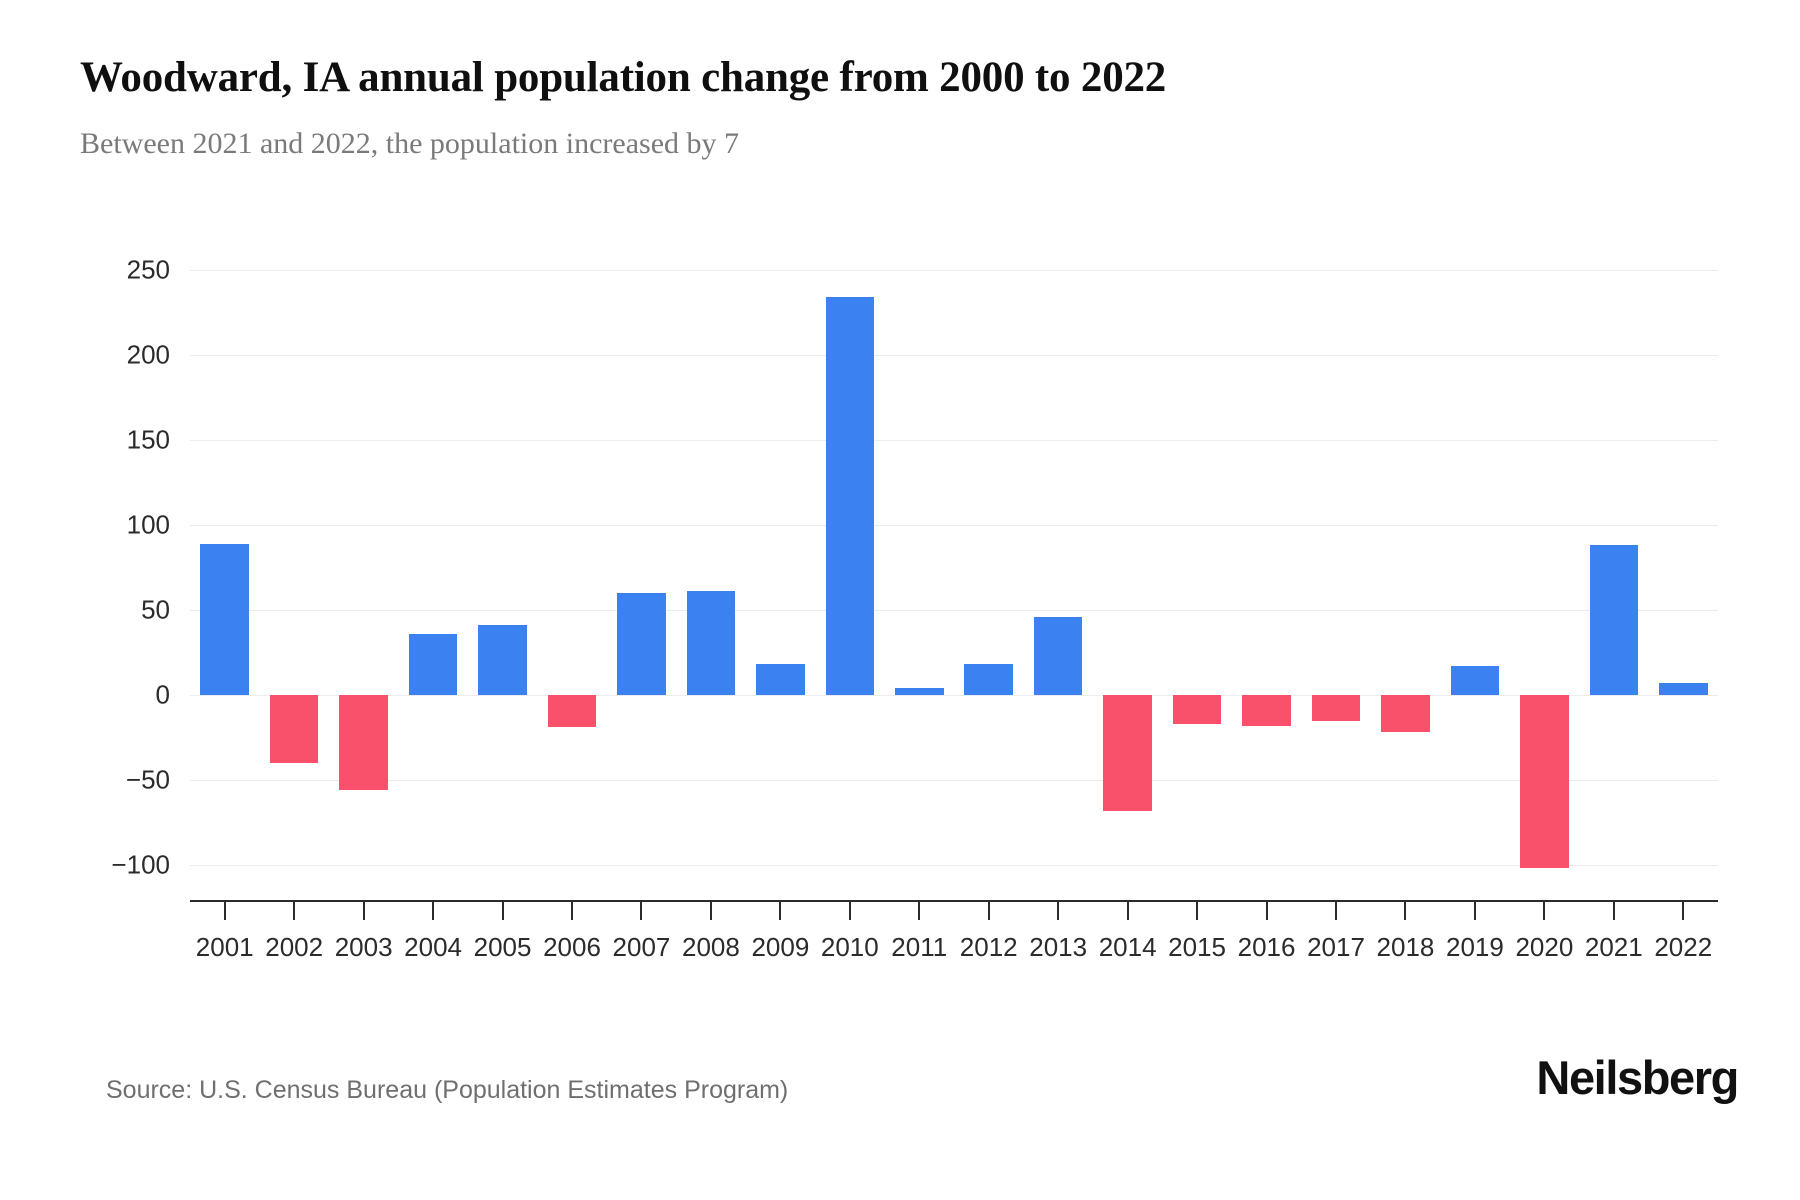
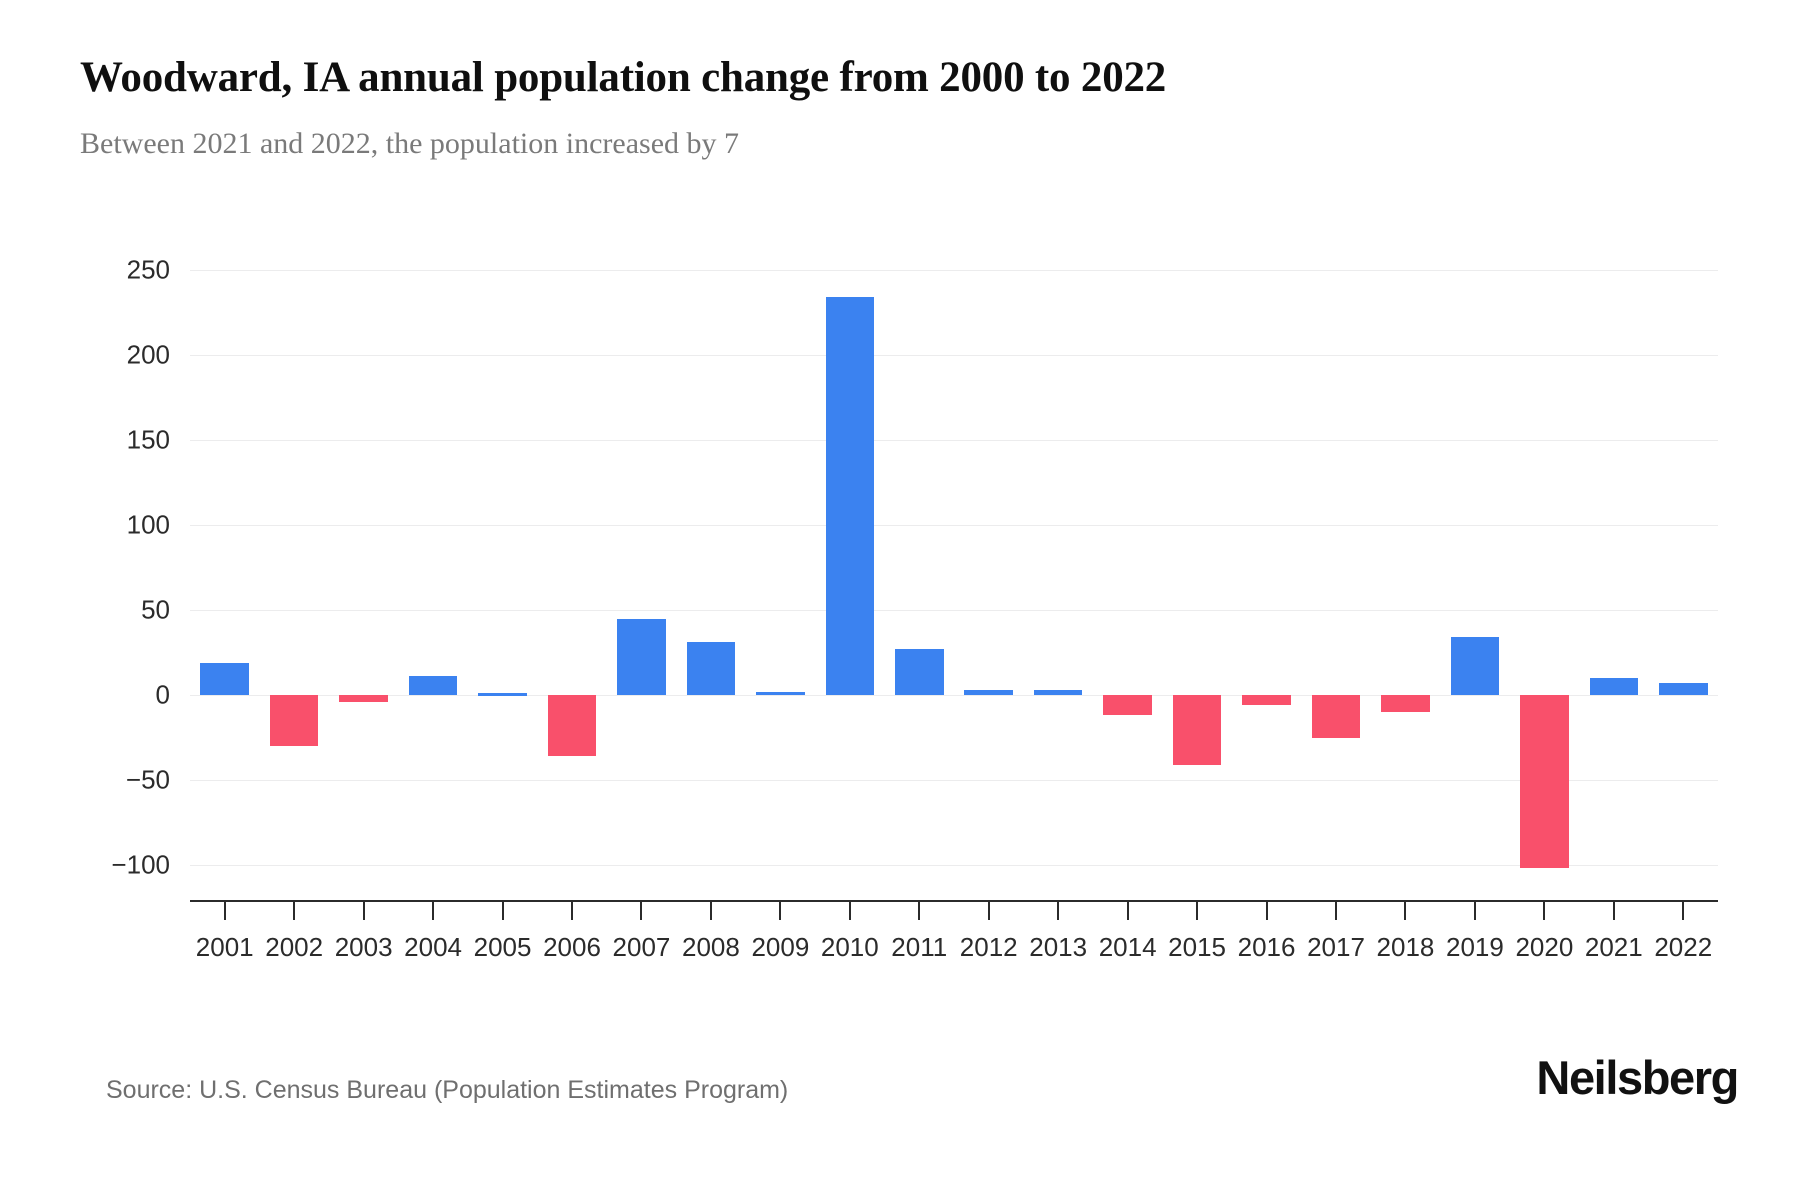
2001: 89 -> 19
2002: -40 -> -30
2003: -56 -> -4
2004: 36 -> 11
2005: 41 -> 1
2006: -19 -> -36
2007: 60 -> 45
2008: 61 -> 31
2009: 18 -> 2
2011: 4 -> 27
2012: 18 -> 3
2013: 46 -> 3
2014: -68 -> -12
2015: -17 -> -41
2016: -18 -> -6
2017: -15 -> -25
2018: -22 -> -10
2019: 17 -> 34
2021: 88 -> 10
